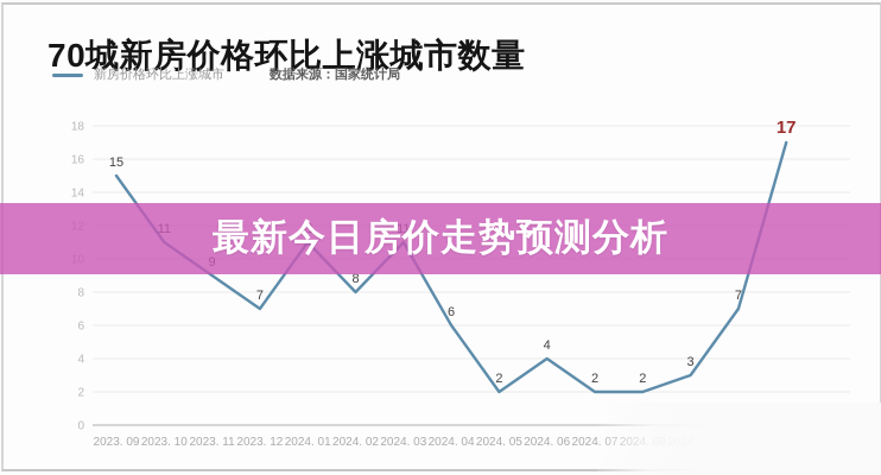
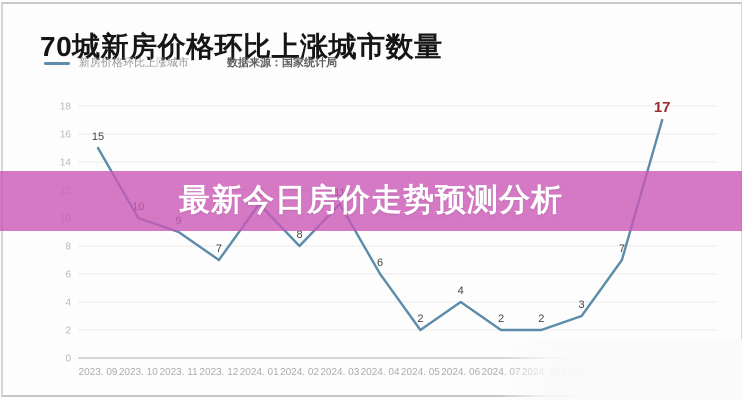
2023. 10: 11 -> 10
